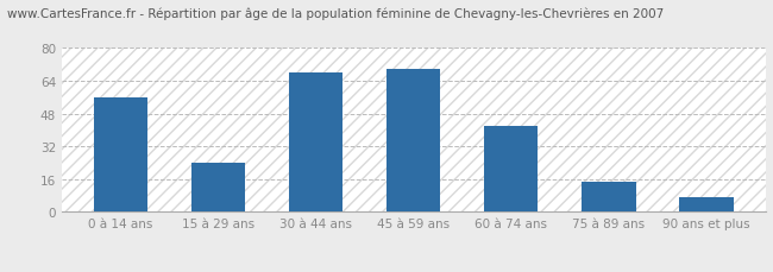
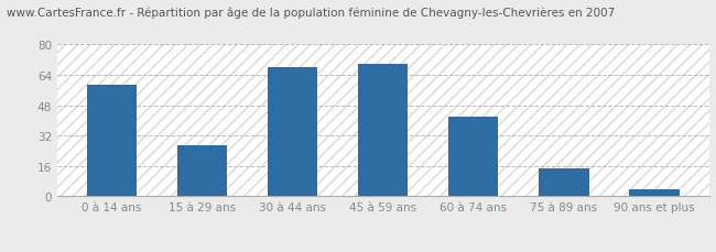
0 à 14 ans: 56 -> 59
15 à 29 ans: 24 -> 27
90 ans et plus: 7 -> 4
